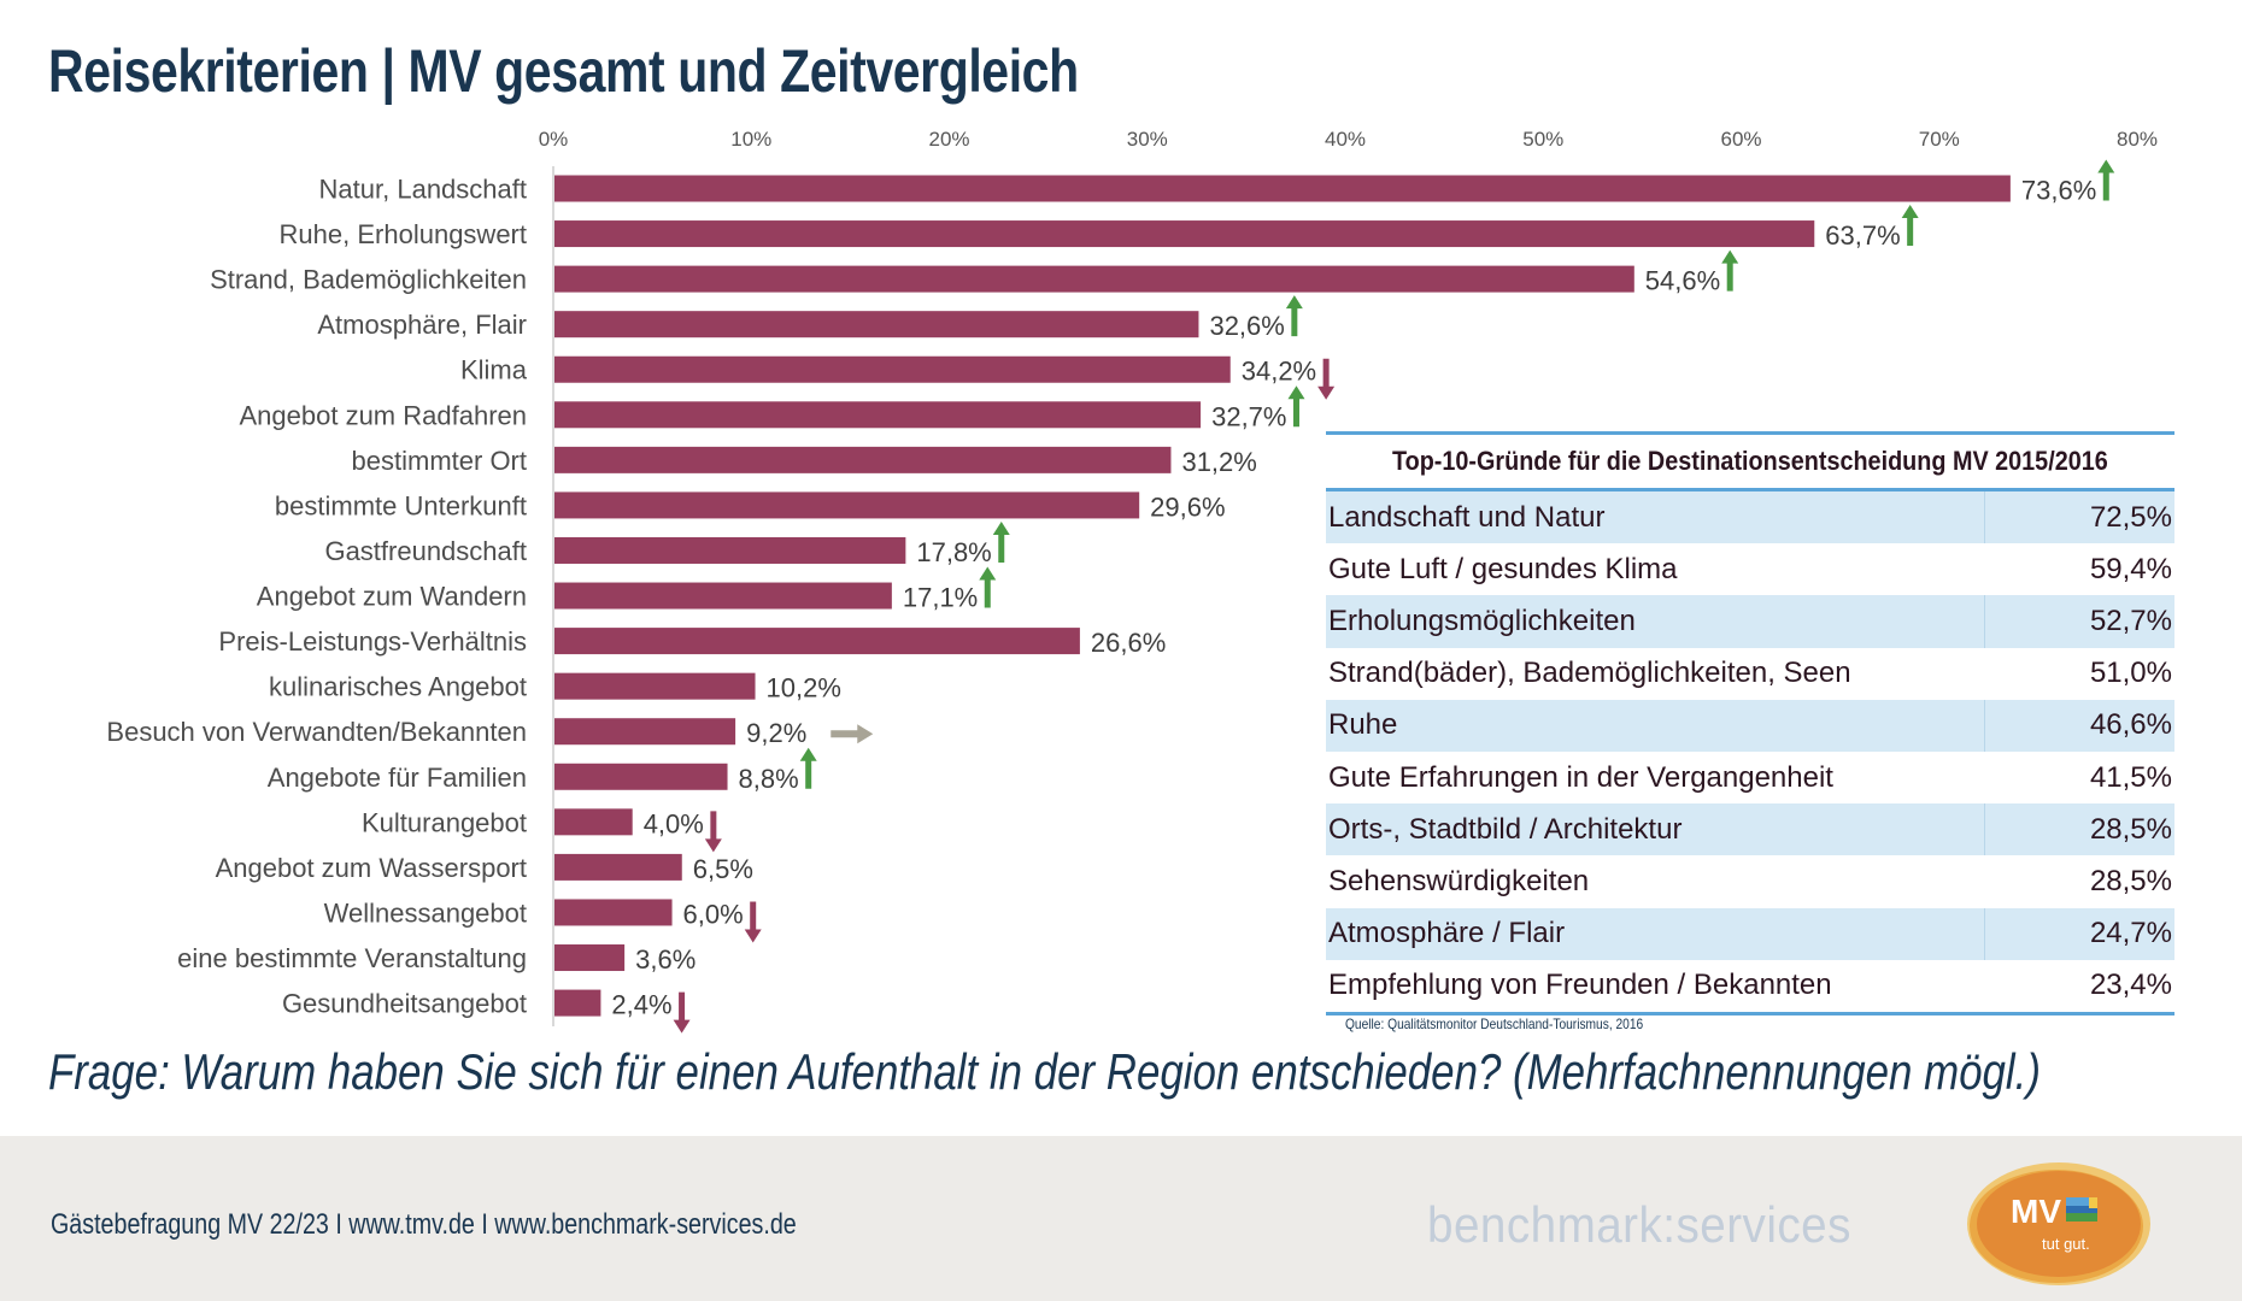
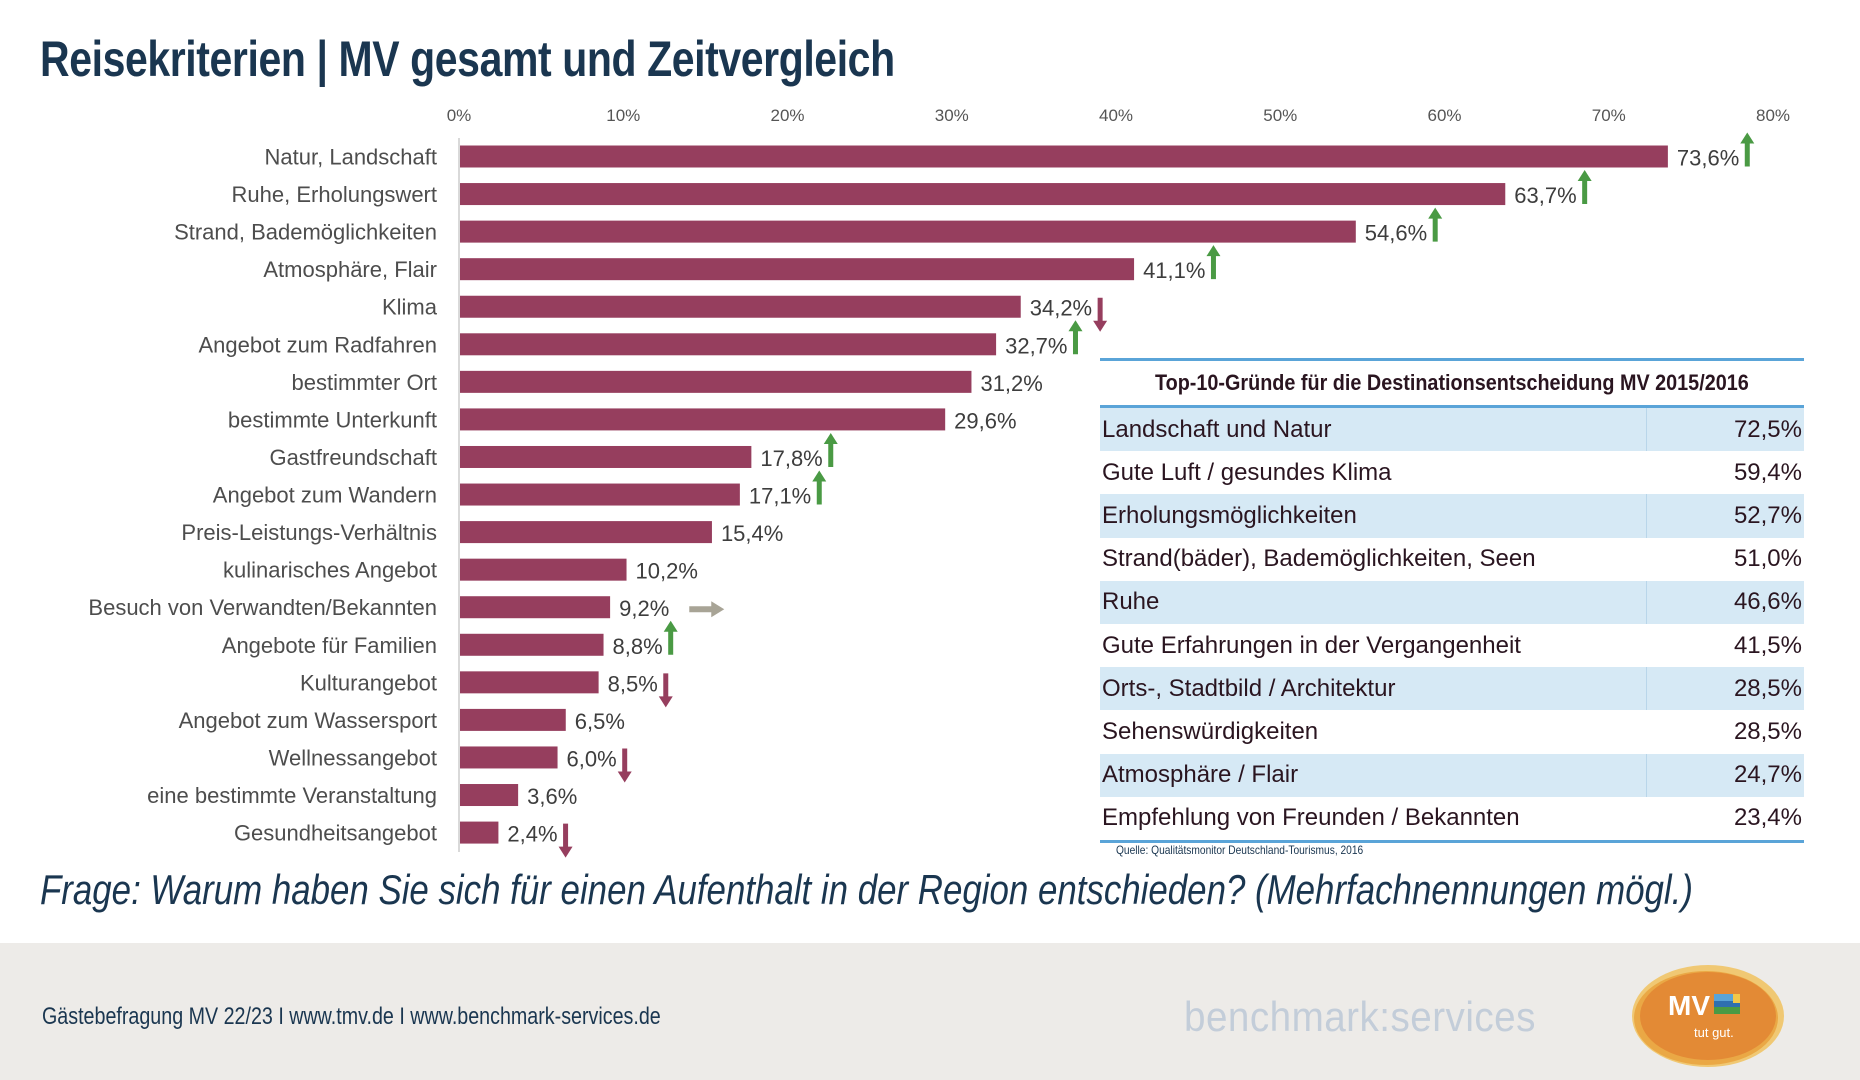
Atmosphäre, Flair: 32,6% -> 41,1%
Preis-Leistungs-Verhältnis: 26,6% -> 15,4%
Kulturangebot: 4,0% -> 8,5%
